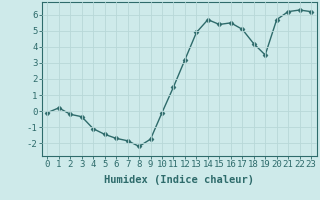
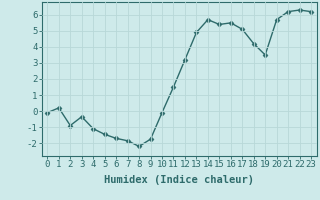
2: -0.2 -> -0.9
